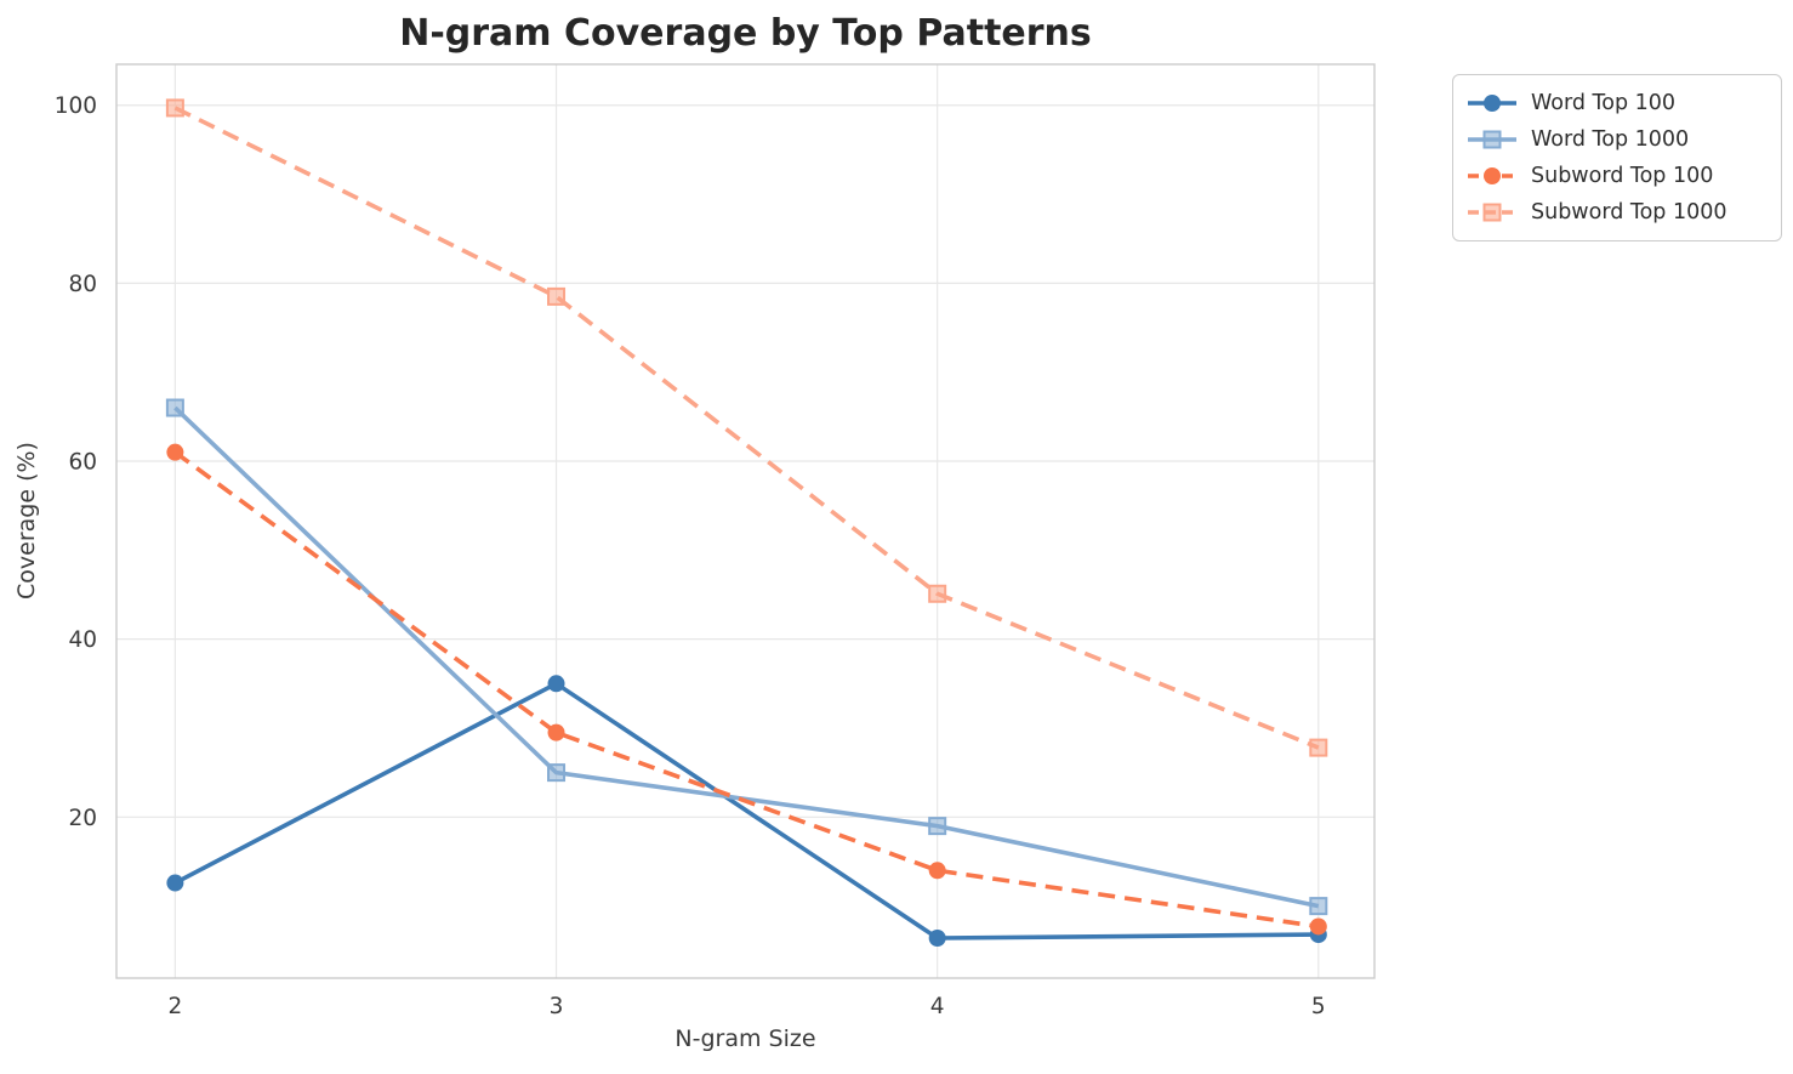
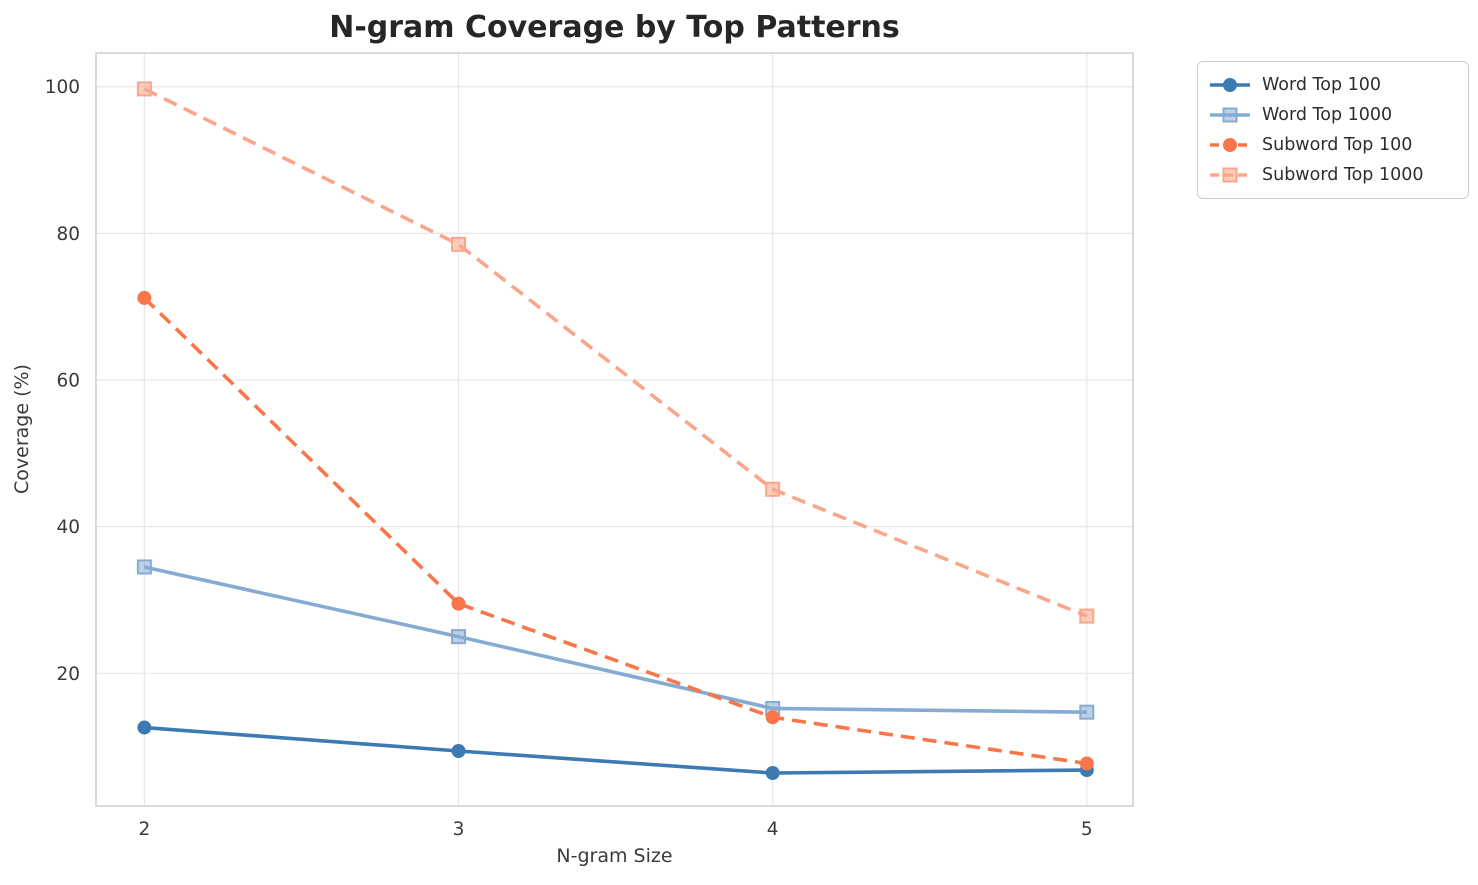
Word Top 1000/2: 66 -> 34
Subword Top 100/2: 61 -> 71
Word Top 100/3: 35 -> 9
Word Top 1000/4: 19 -> 15
Word Top 1000/5: 10 -> 15
